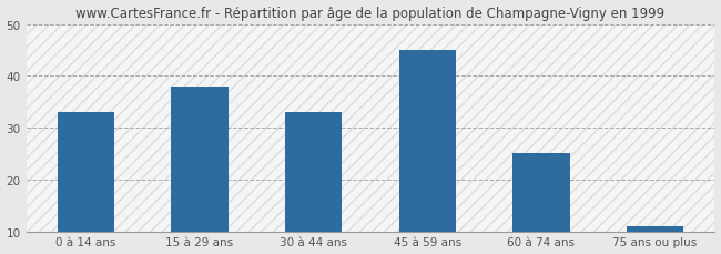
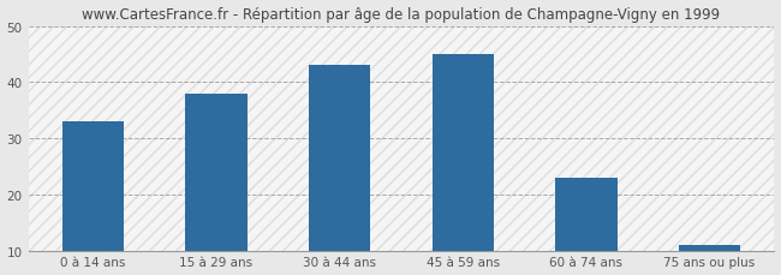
30 à 44 ans: 33 -> 43
60 à 74 ans: 25 -> 23
